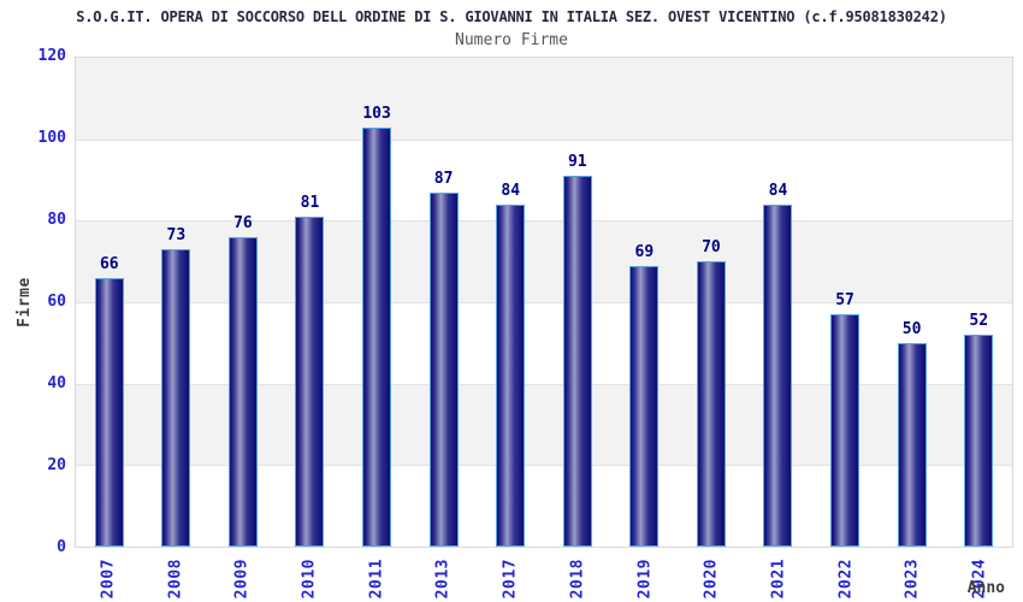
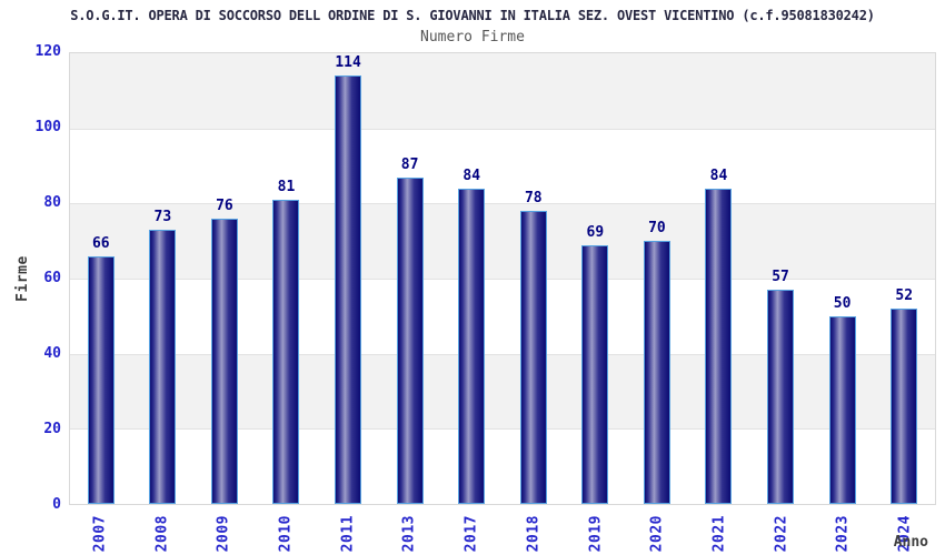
2011: 103 -> 114
2018: 91 -> 78
